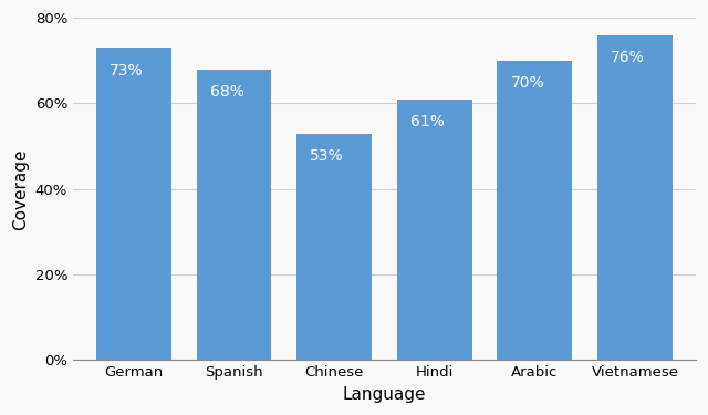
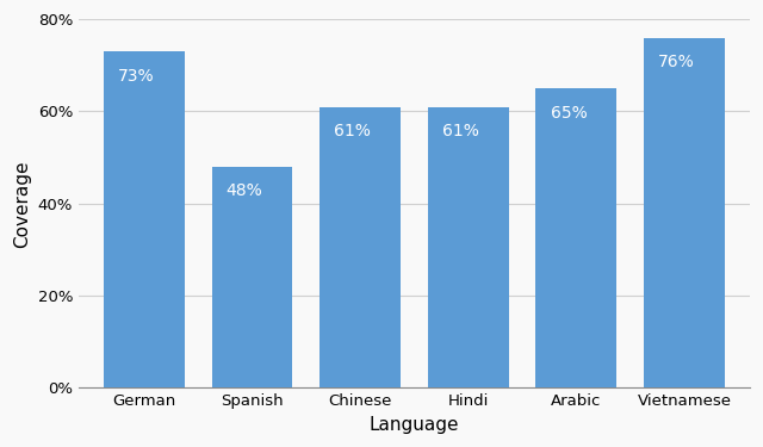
Spanish: 68% -> 48%
Chinese: 53% -> 61%
Arabic: 70% -> 65%
